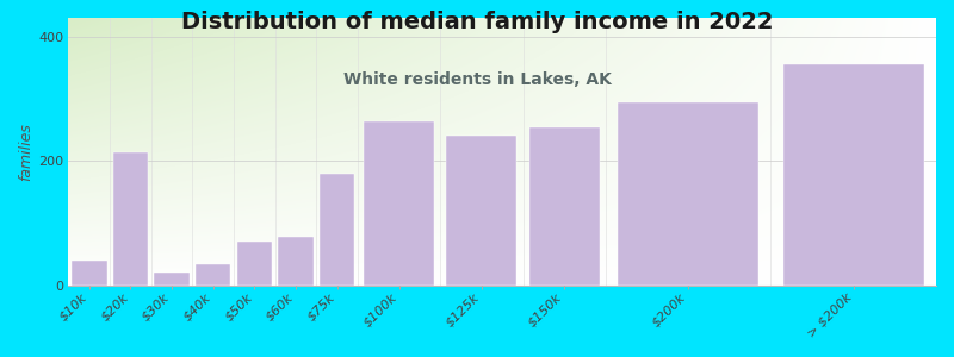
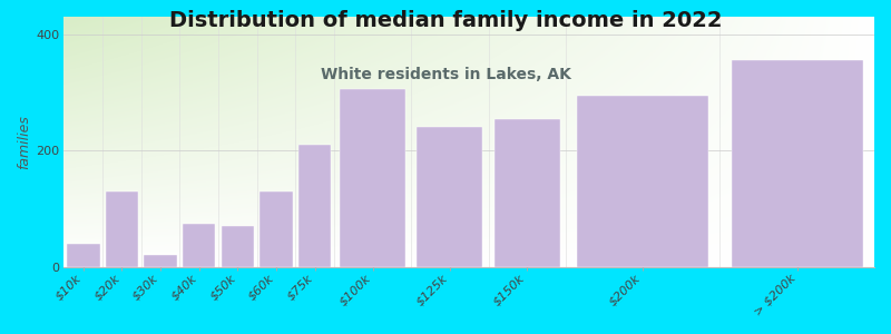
$20k: 214 -> 130
$40k: 34 -> 75
$60k: 78 -> 130
$75k: 180 -> 210
$100k: 264 -> 305
